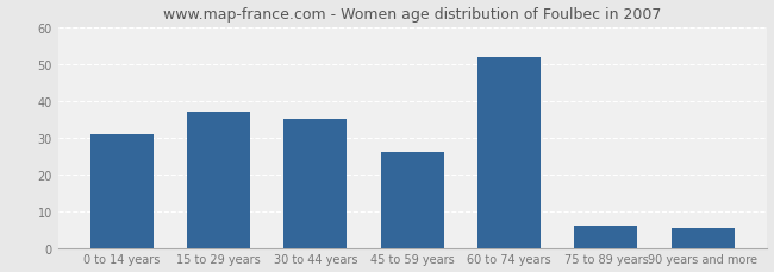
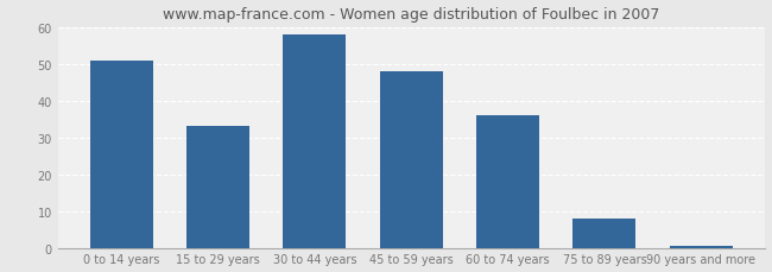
0 to 14 years: 31.0 -> 51.0
15 to 29 years: 37.0 -> 33.0
30 to 44 years: 35.0 -> 58.0
45 to 59 years: 26.0 -> 48.0
60 to 74 years: 52.0 -> 36.0
75 to 89 years: 6.0 -> 8.0
90 years and more: 5.5 -> 0.5
